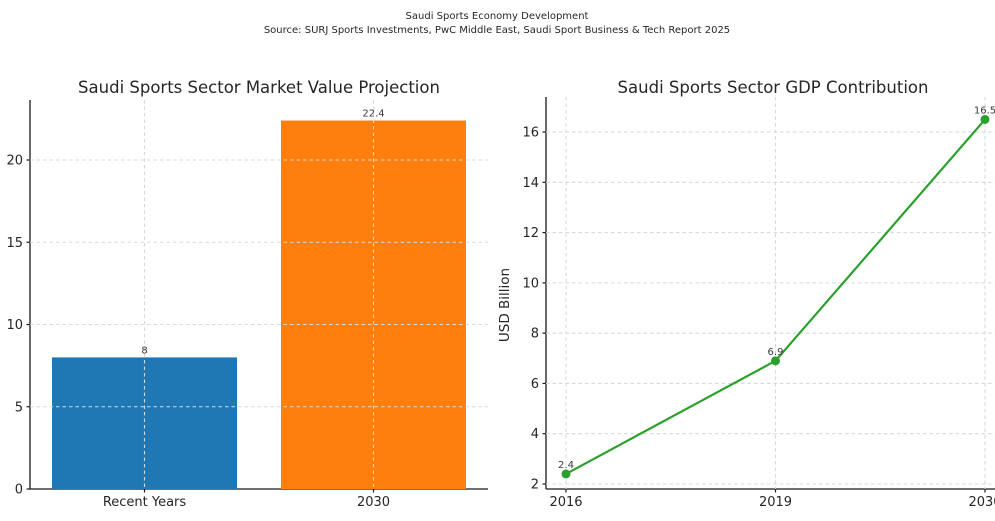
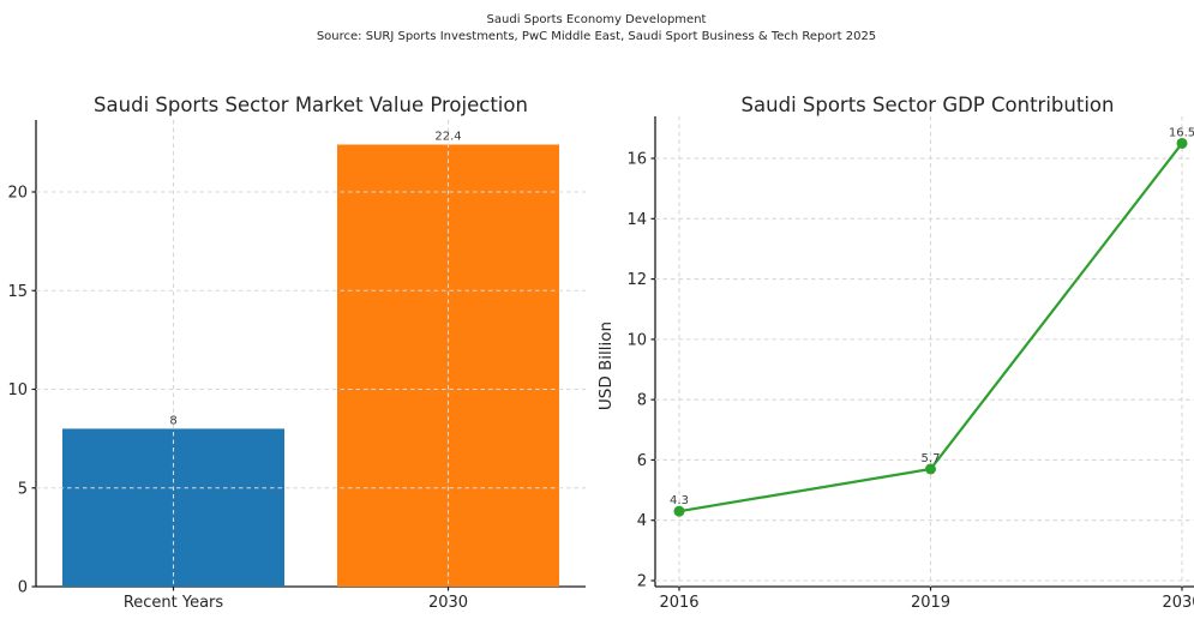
Saudi Sports Sector GDP Contribution/2016: 2.4 -> 4.3
Saudi Sports Sector GDP Contribution/2019: 6.9 -> 5.7
